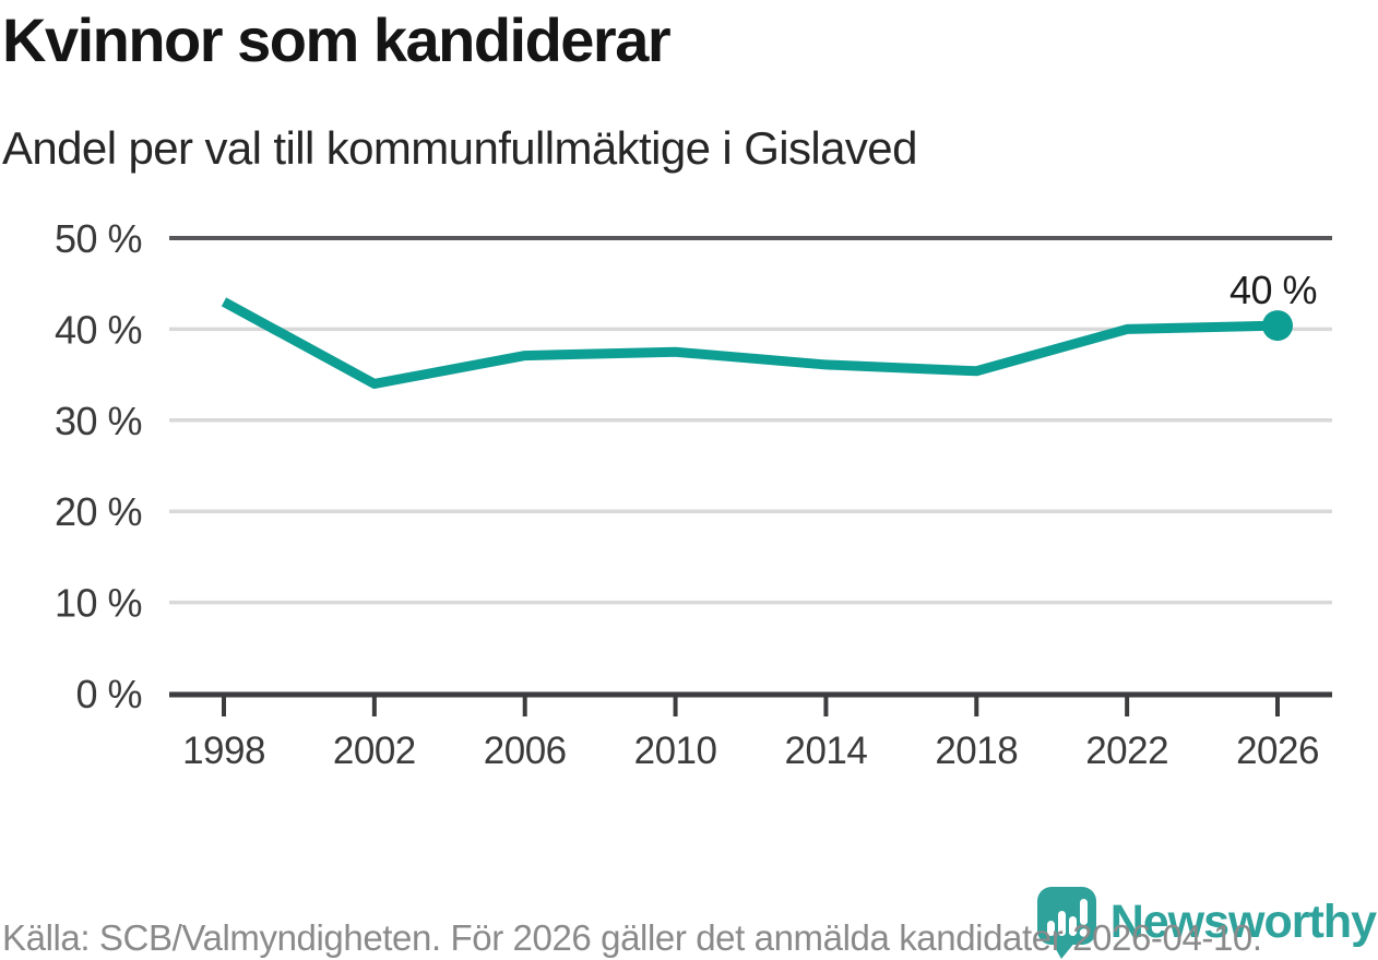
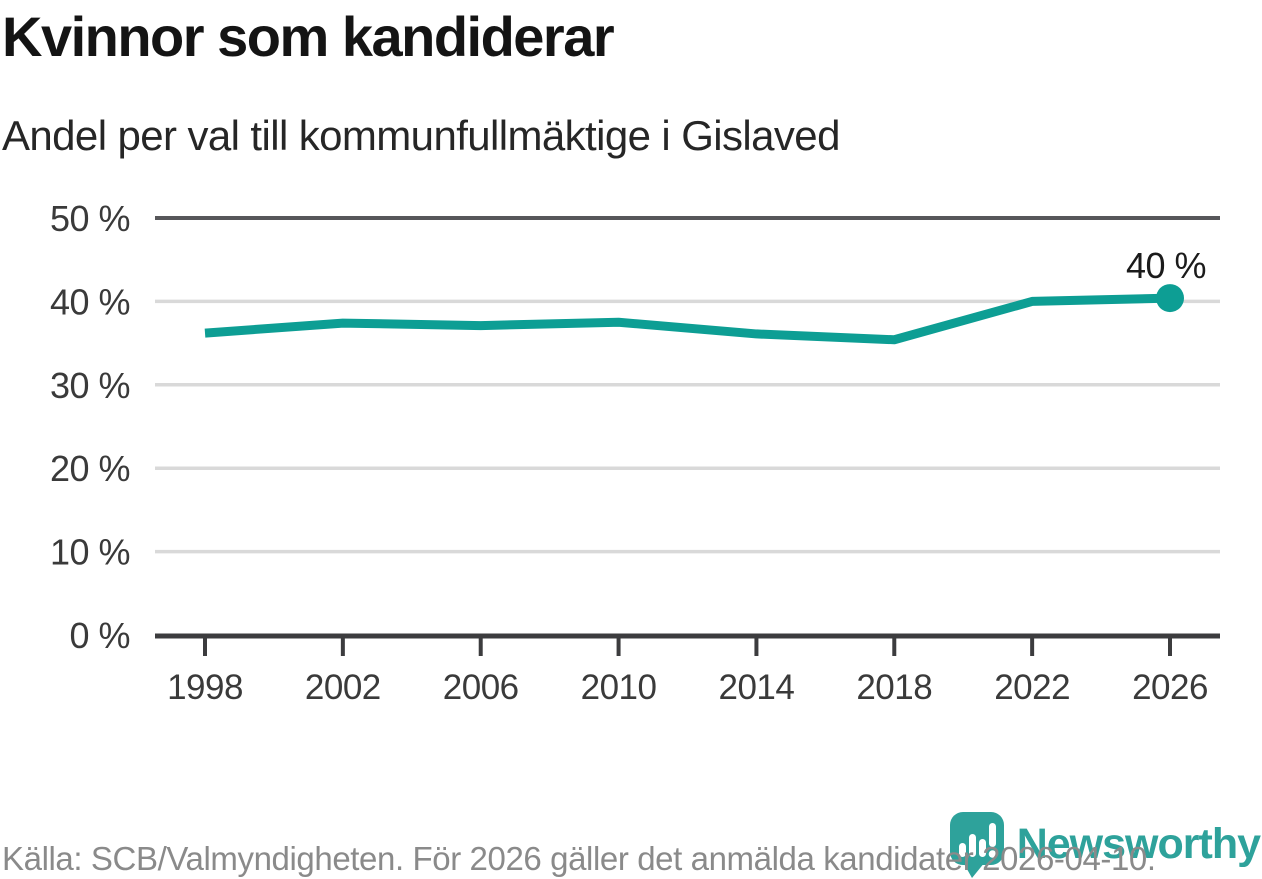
1998: 43% -> 36%
2002: 34% -> 37%
